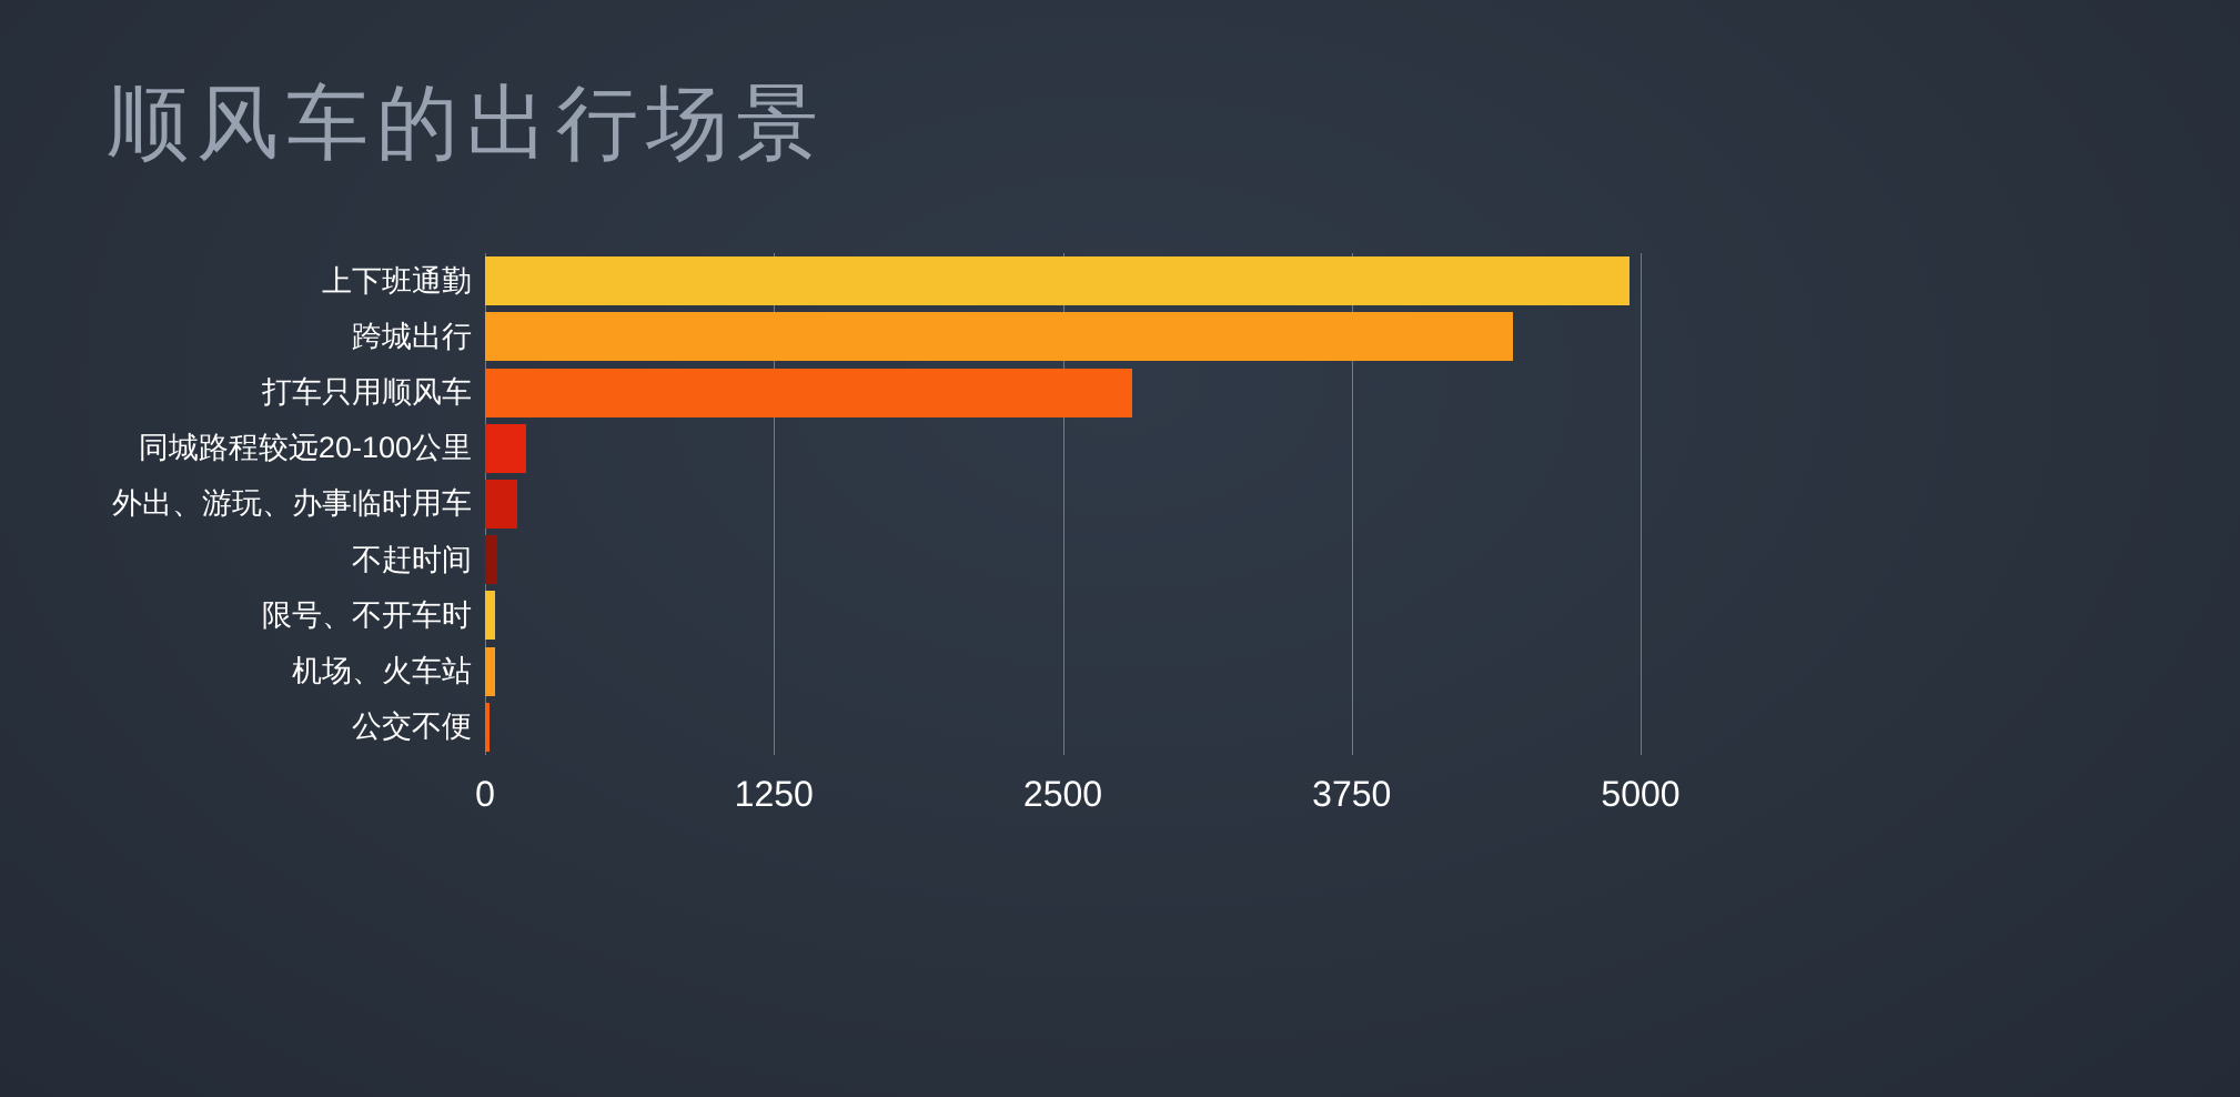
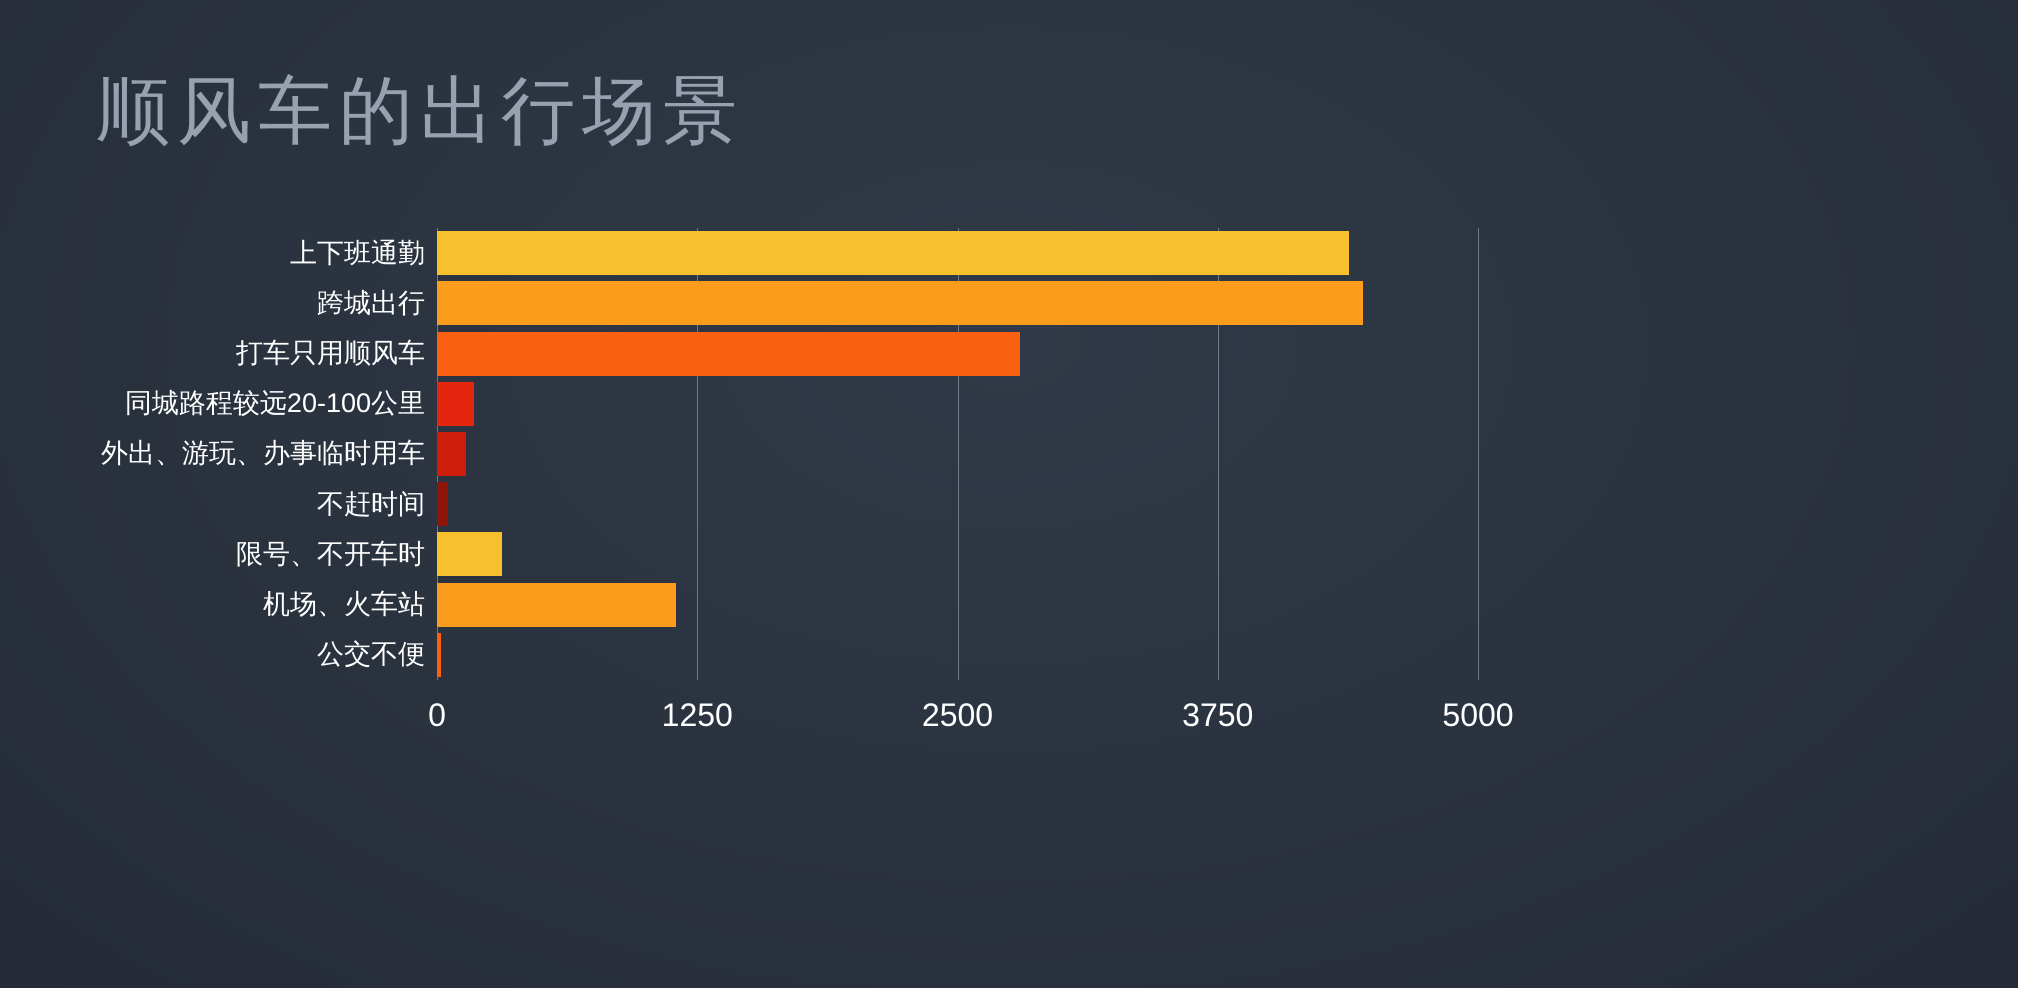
上下班通勤: 4950 -> 4380
限号、不开车时: 40 -> 310
机场、火车站: 40 -> 1150
